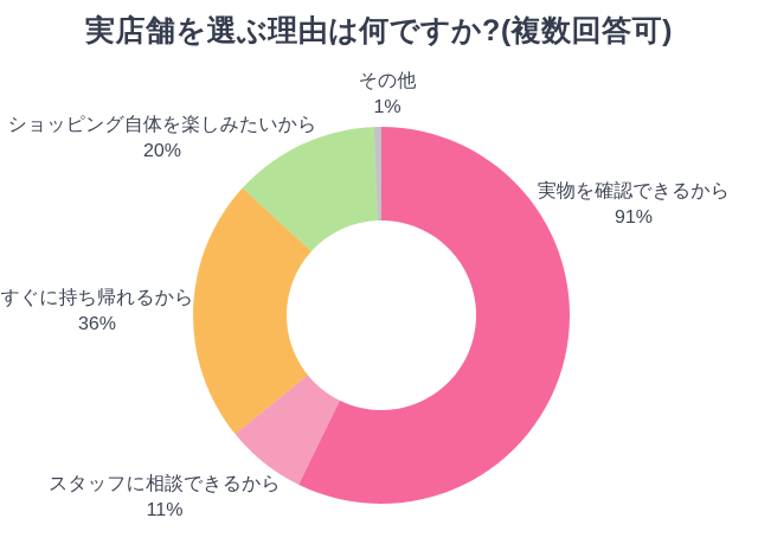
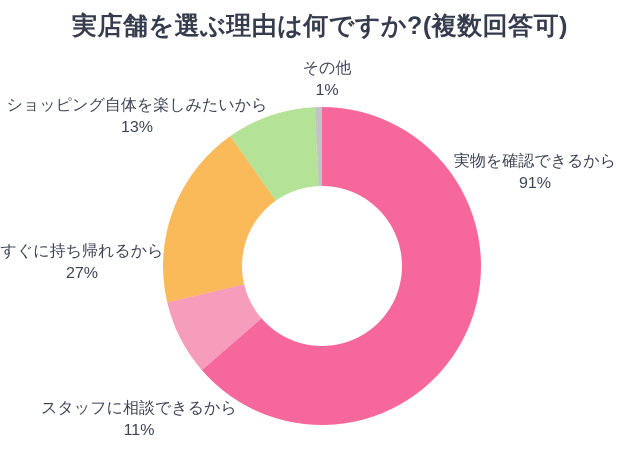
すぐに持ち帰れるから: 36% -> 27%
ショッピング自体を楽しみたいから: 20% -> 13%
